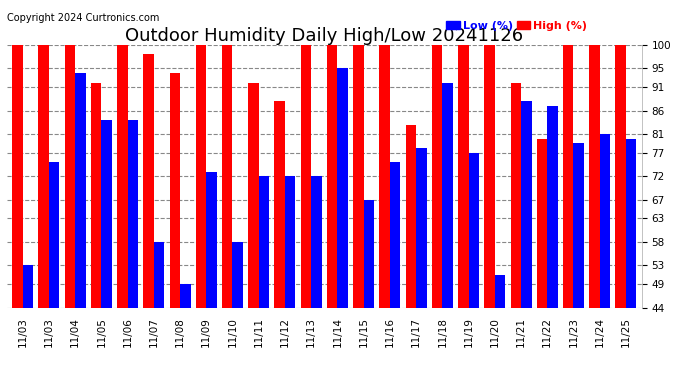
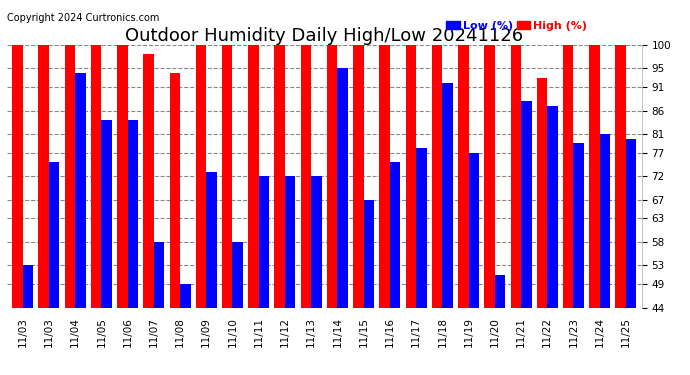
High (%)/11/05: 92 -> 100
High (%)/11/11: 92 -> 100
High (%)/11/12: 88 -> 100
High (%)/11/17: 83 -> 100
High (%)/11/21: 92 -> 100
High (%)/11/22: 80 -> 93
